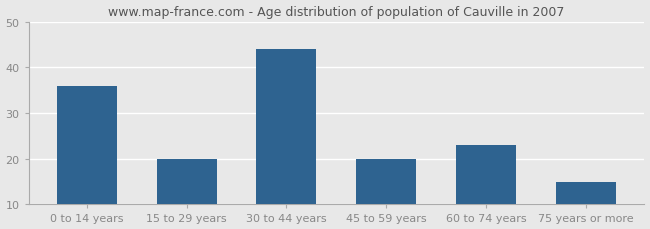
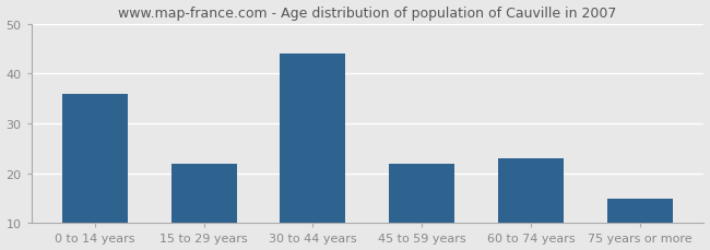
15 to 29 years: 20 -> 22
45 to 59 years: 20 -> 22
